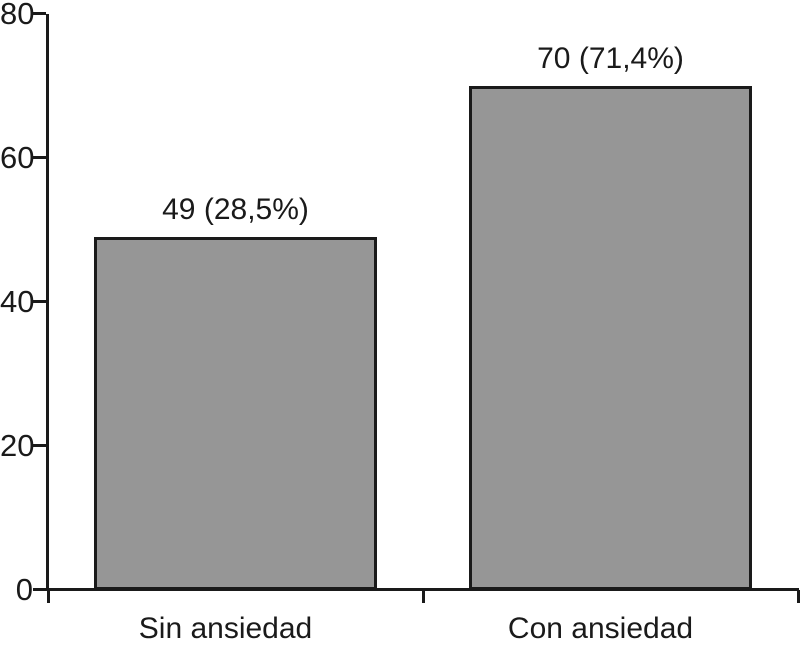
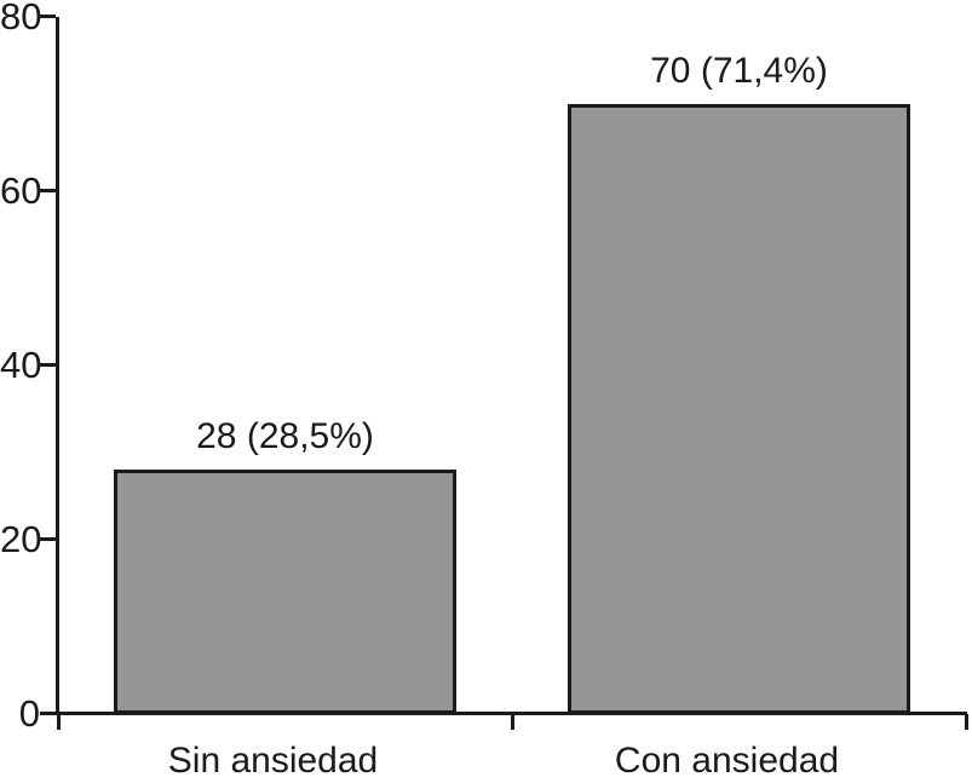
Sin ansiedad: 49 -> 28
